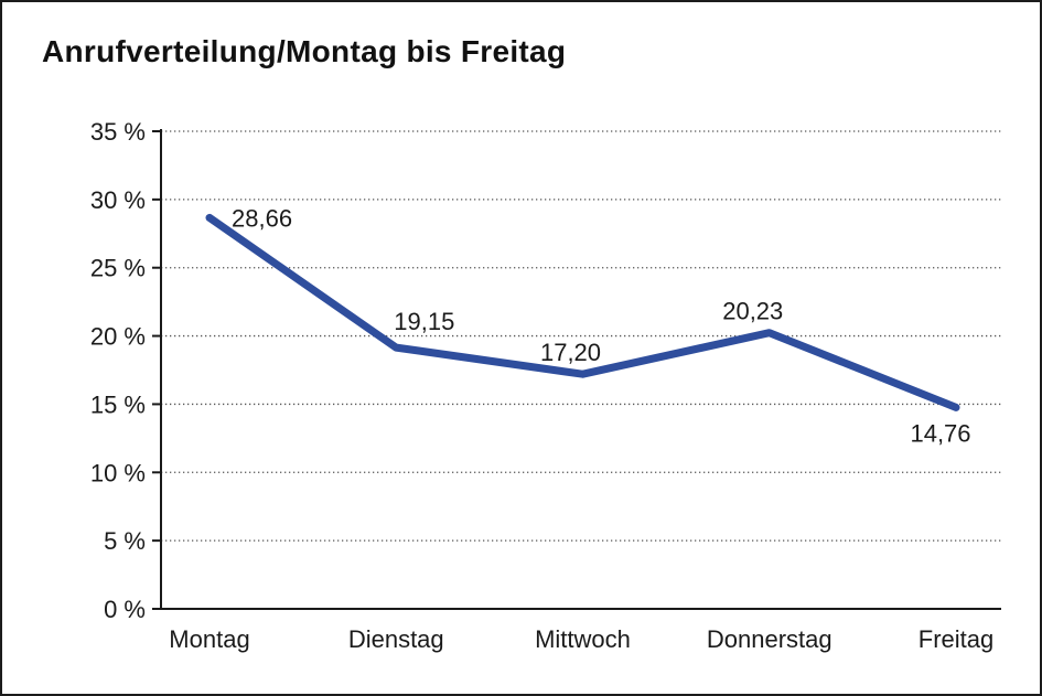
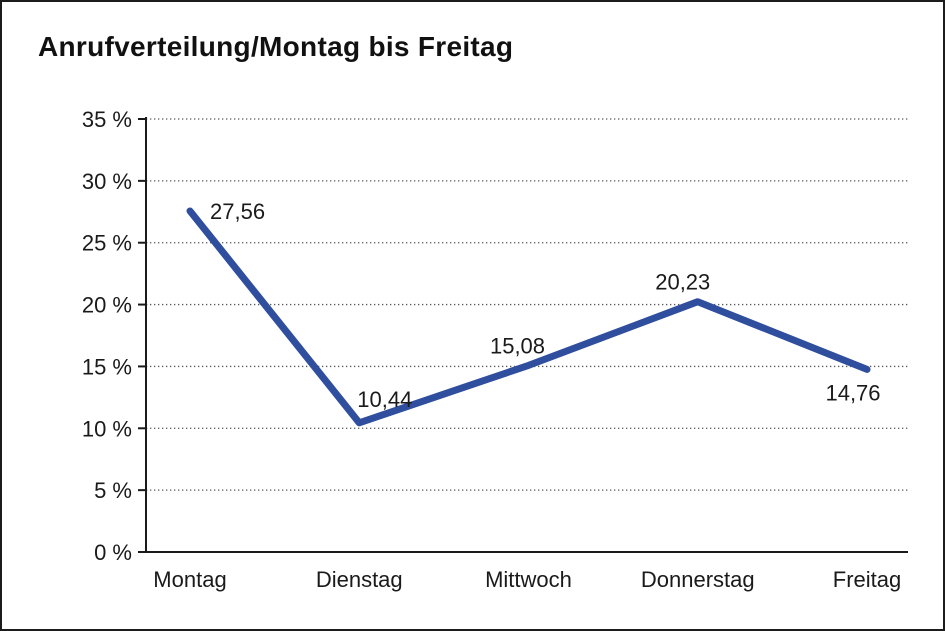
Montag: 28,66 -> 27,56
Dienstag: 19,15 -> 10,44
Mittwoch: 17,20 -> 15,08
